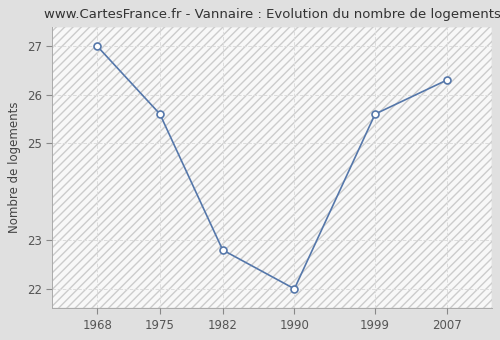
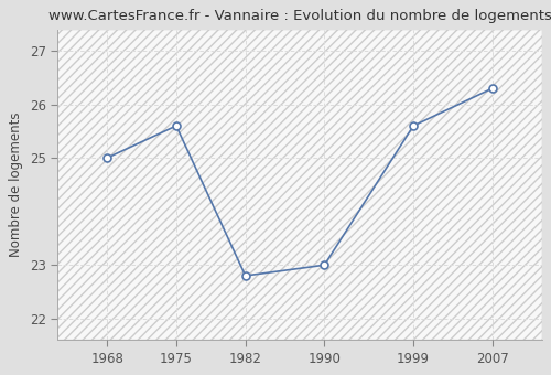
1968: 27.0 -> 25.0
1990: 22.0 -> 23.0
